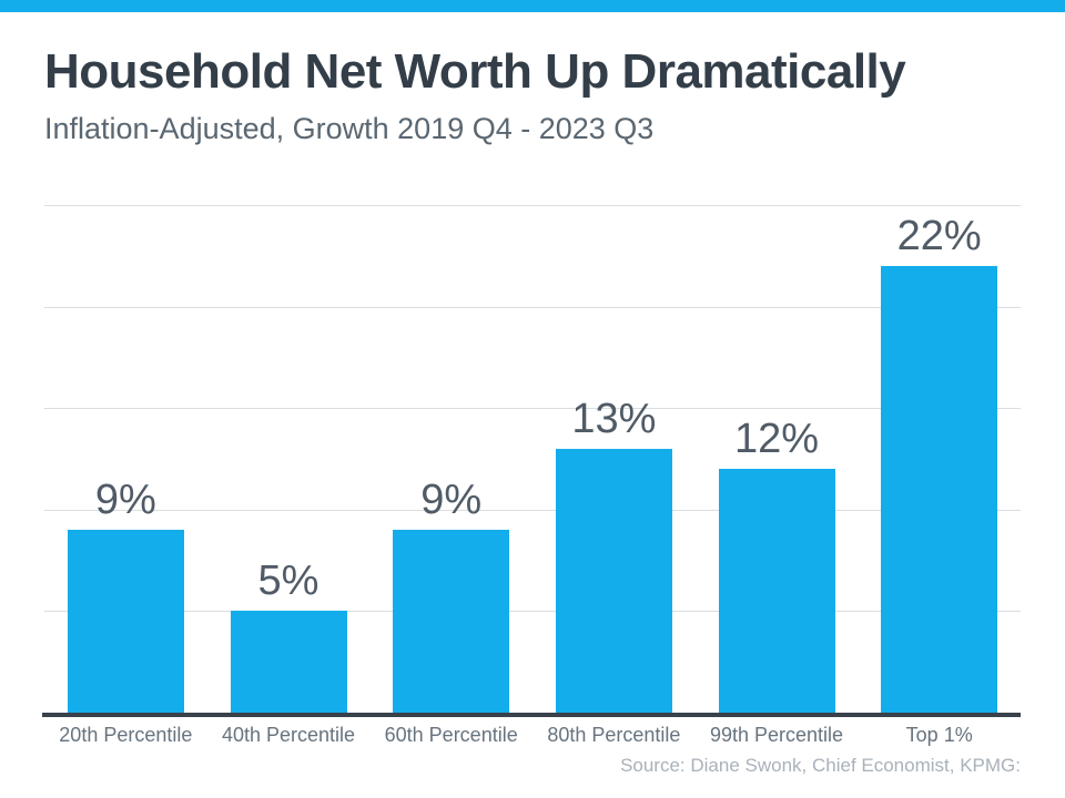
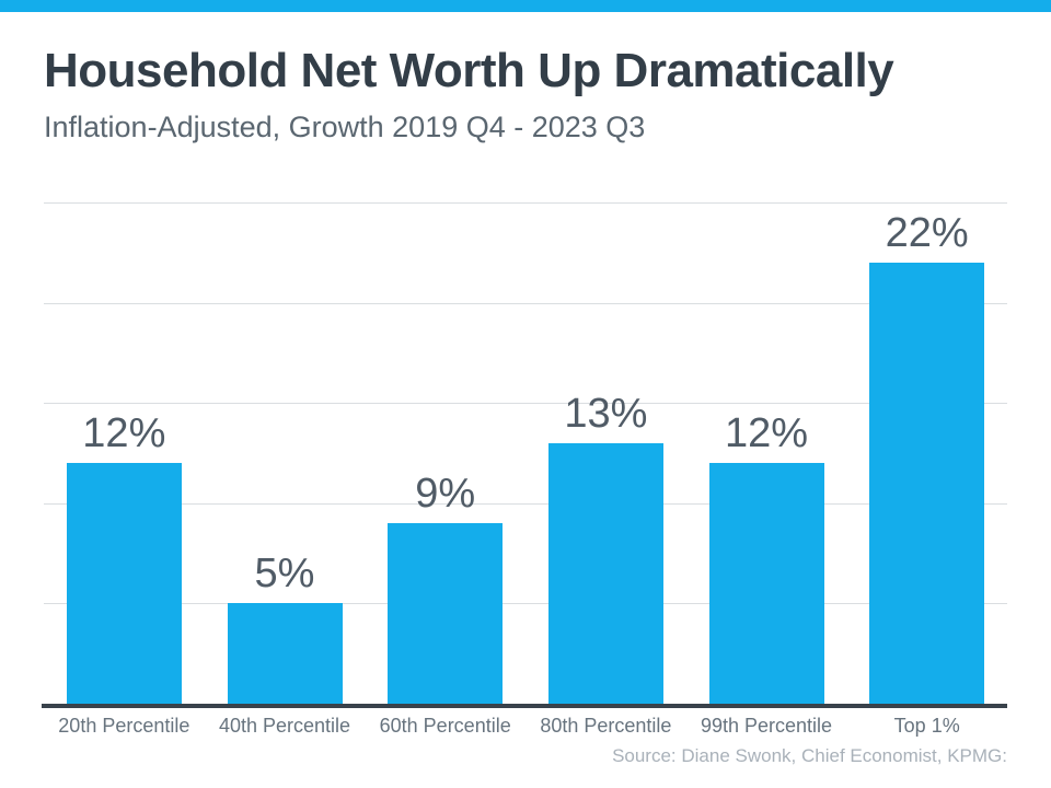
20th Percentile: 9% -> 12%
